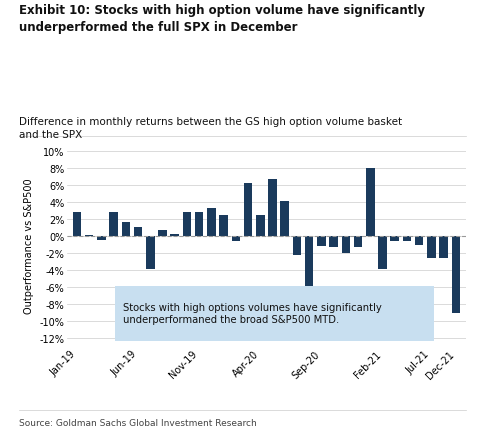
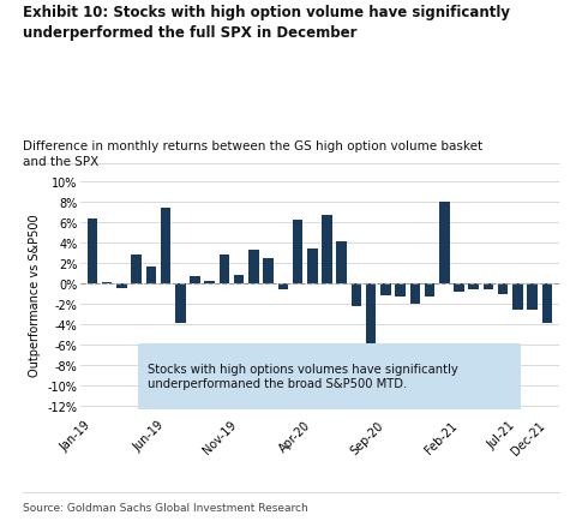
Jan-19: 2.8% -> 6.4%
Jun-19: 1.1% -> 7.4%
Nov-19: 2.8% -> 0.8%
Apr-20: 2.5% -> 3.4%
Feb-21: -3.8% -> -0.8%
Dec-21: -9.0% -> -3.8%
